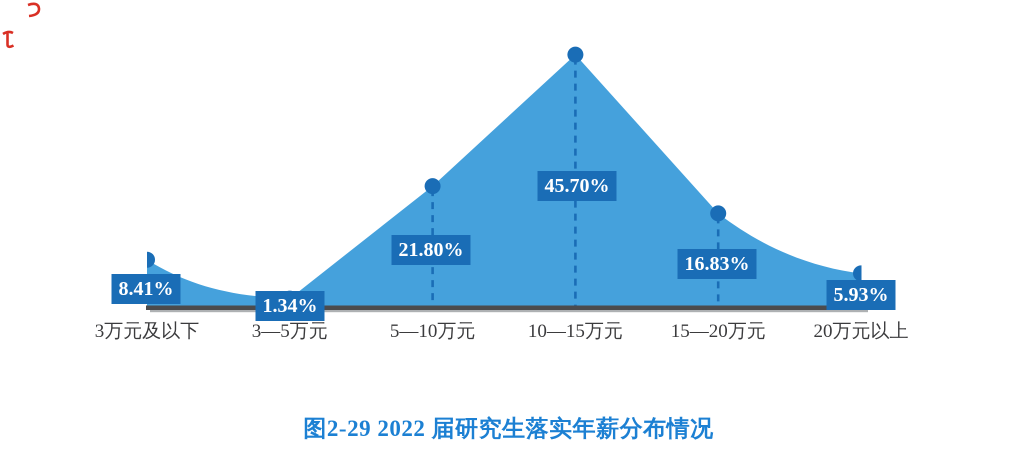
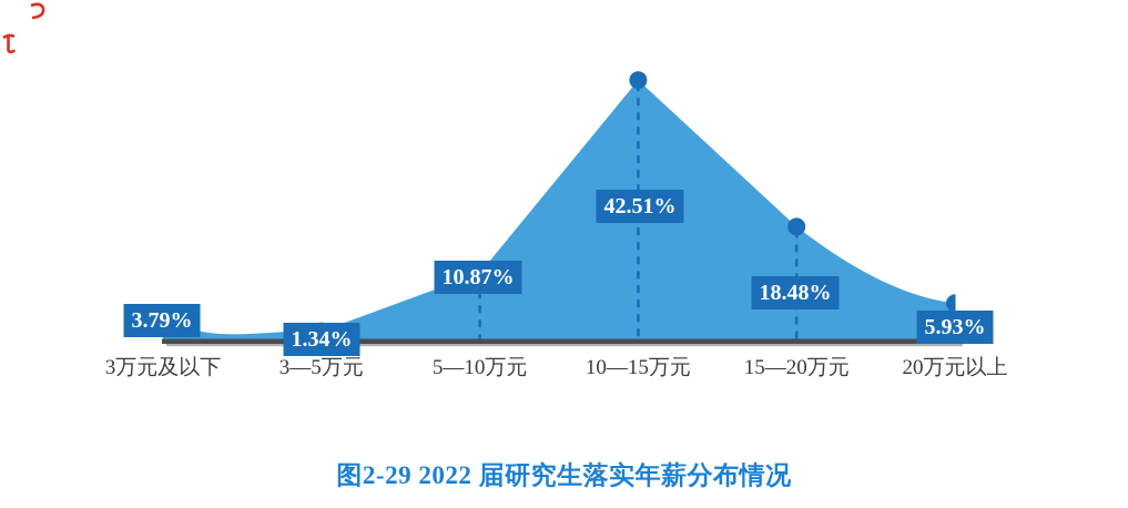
3万元及以下: 8.41% -> 3.79%
5—10万元: 21.80% -> 10.87%
10—15万元: 45.70% -> 42.51%
15—20万元: 16.83% -> 18.48%
